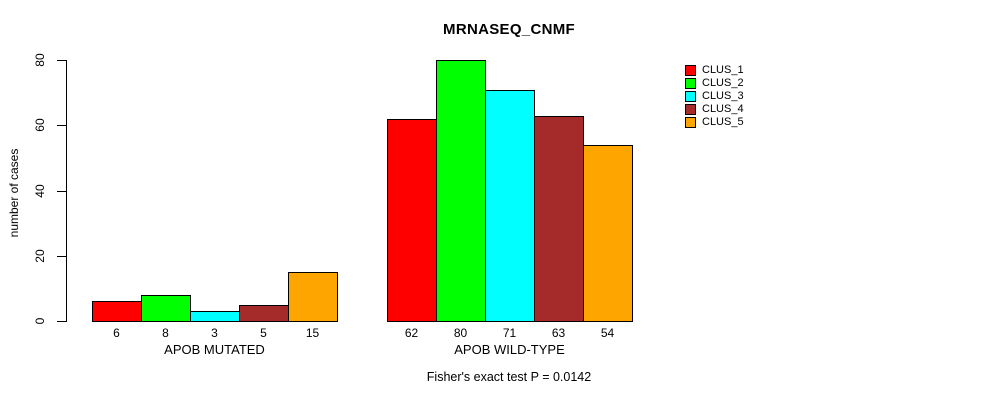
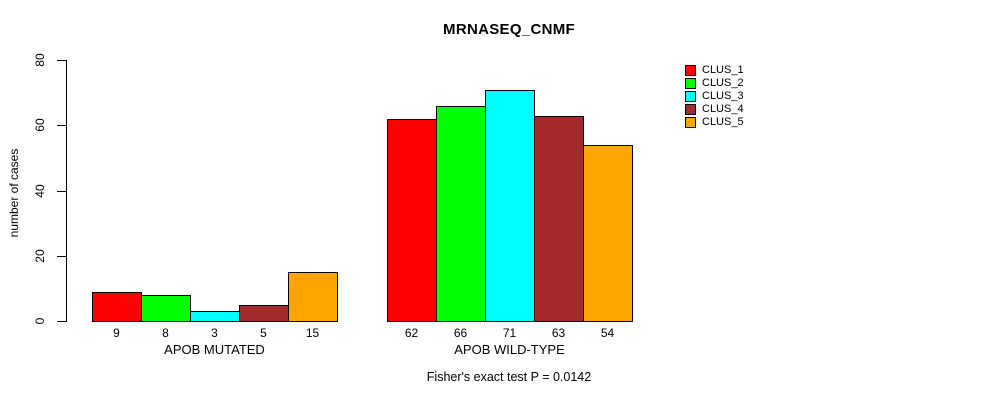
CLUS_1/APOB MUTATED: 6 -> 9
CLUS_2/APOB WILD-TYPE: 80 -> 66
